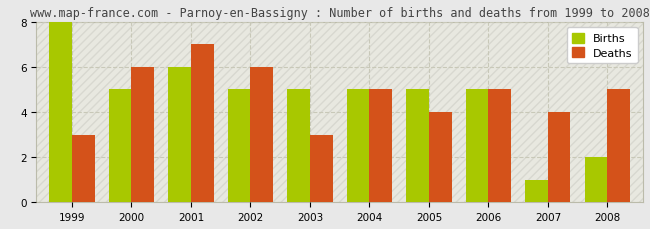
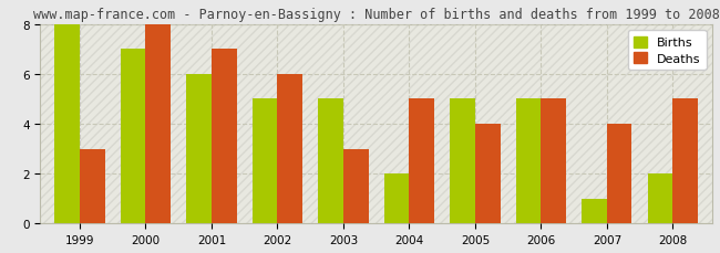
Births/2000: 5 -> 7
Deaths/2000: 6 -> 8
Births/2004: 5 -> 2
